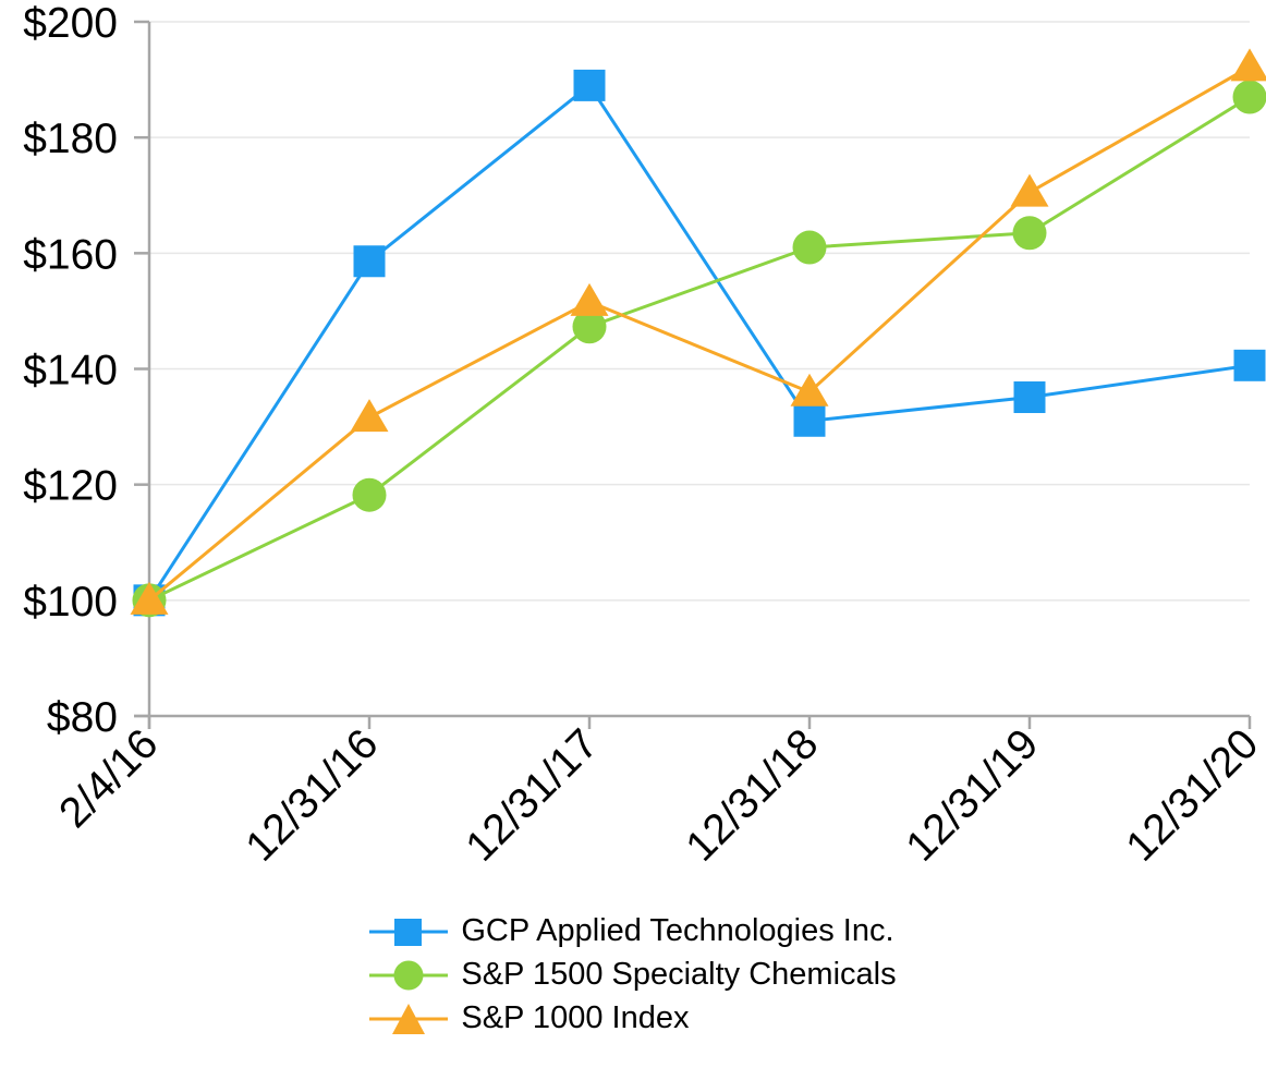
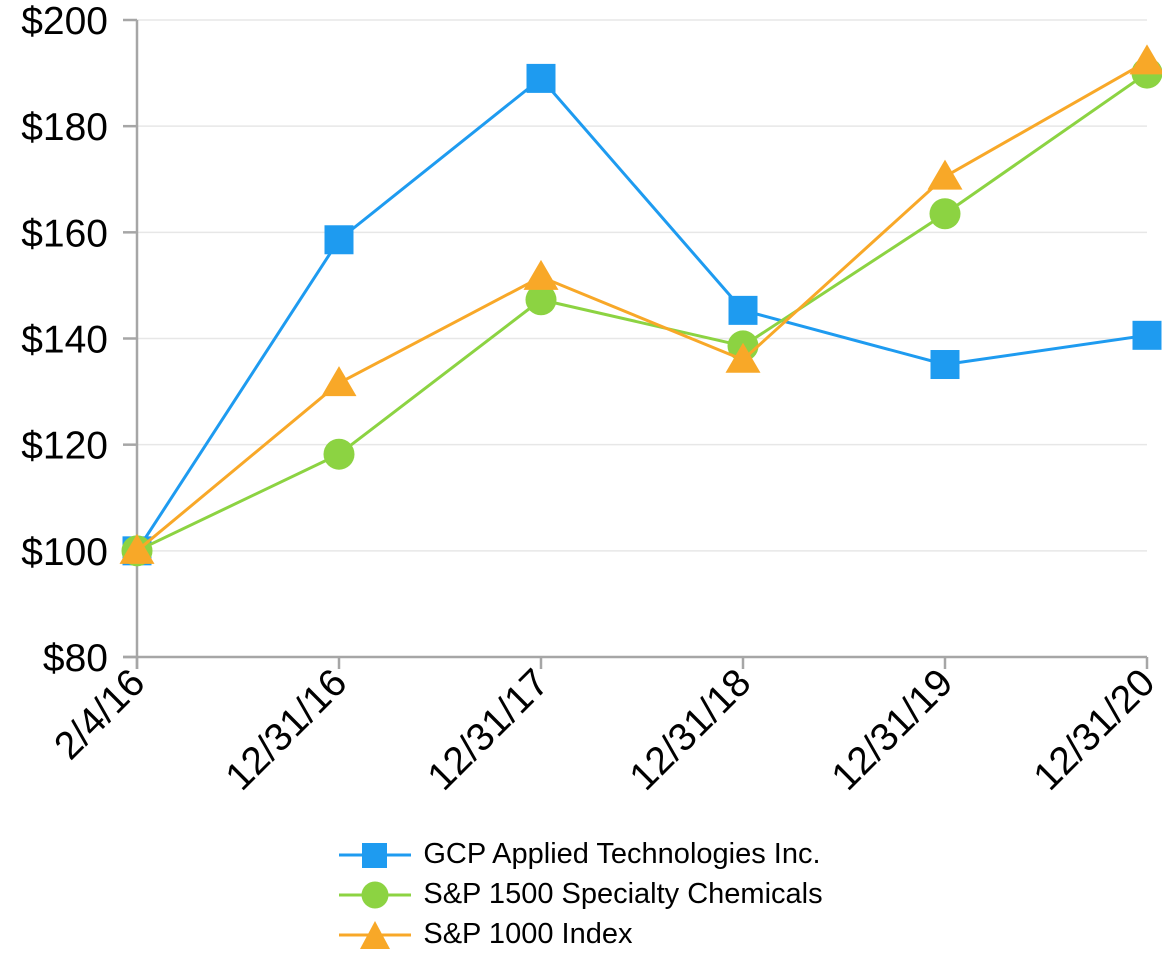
GCP Applied Technologies Inc./12/31/18: $131 -> $145
S&P 1500 Specialty Chemicals/12/31/18: $161 -> $139
S&P 1500 Specialty Chemicals/12/31/20: $187 -> $190
